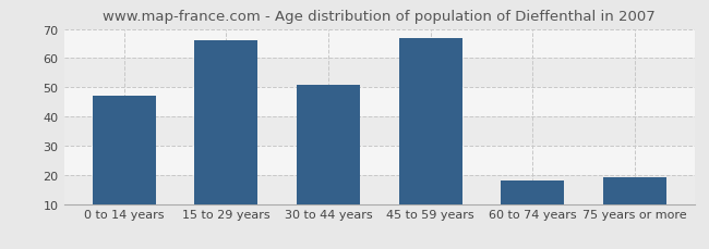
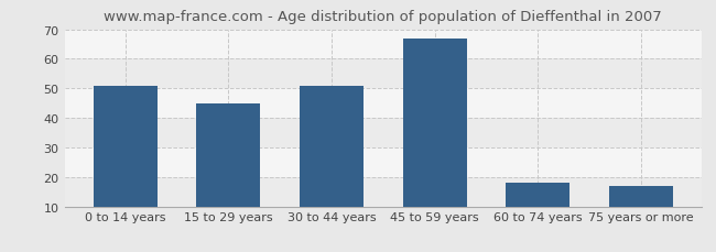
0 to 14 years: 47 -> 51
15 to 29 years: 66 -> 45
75 years or more: 19 -> 17
